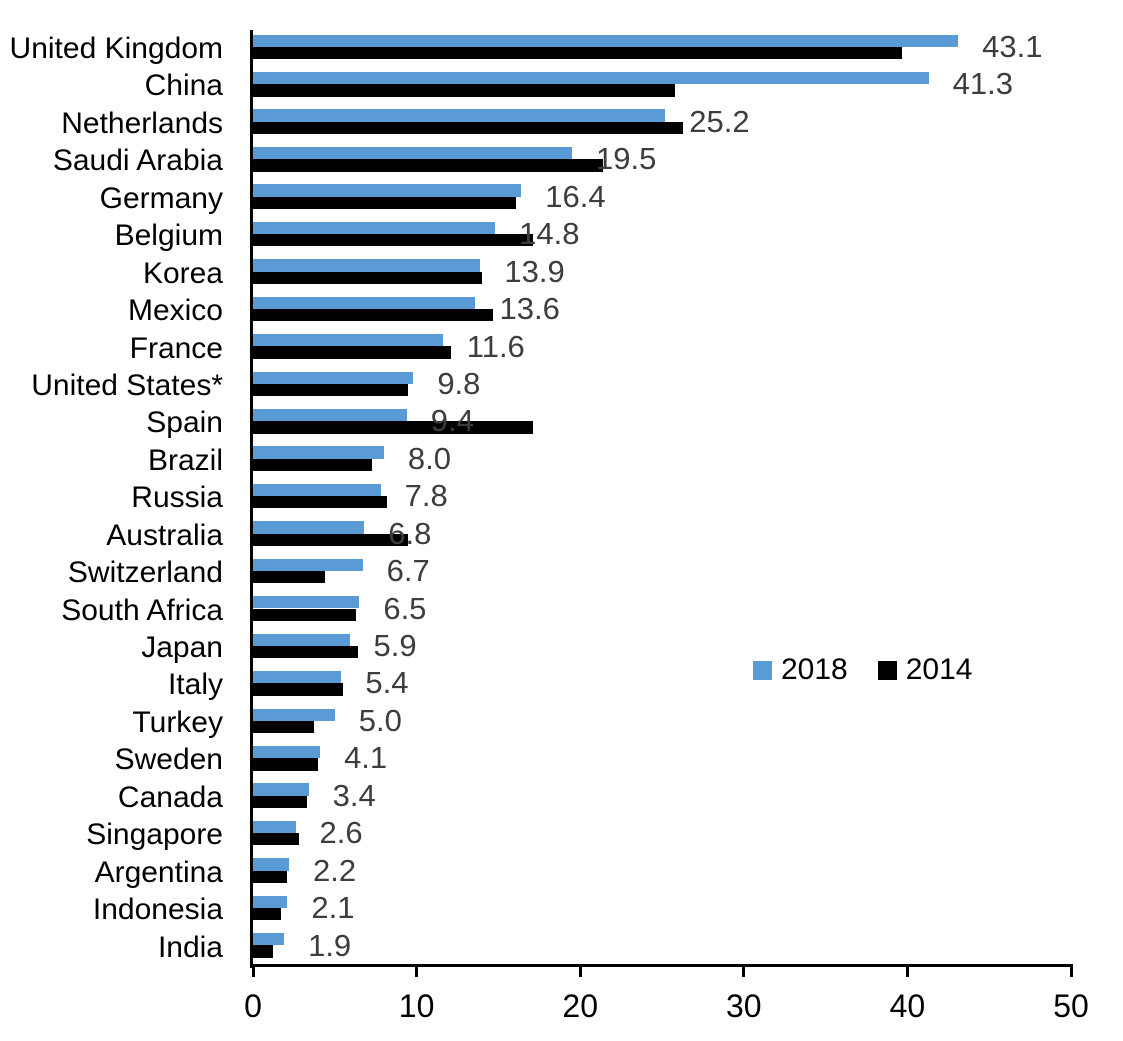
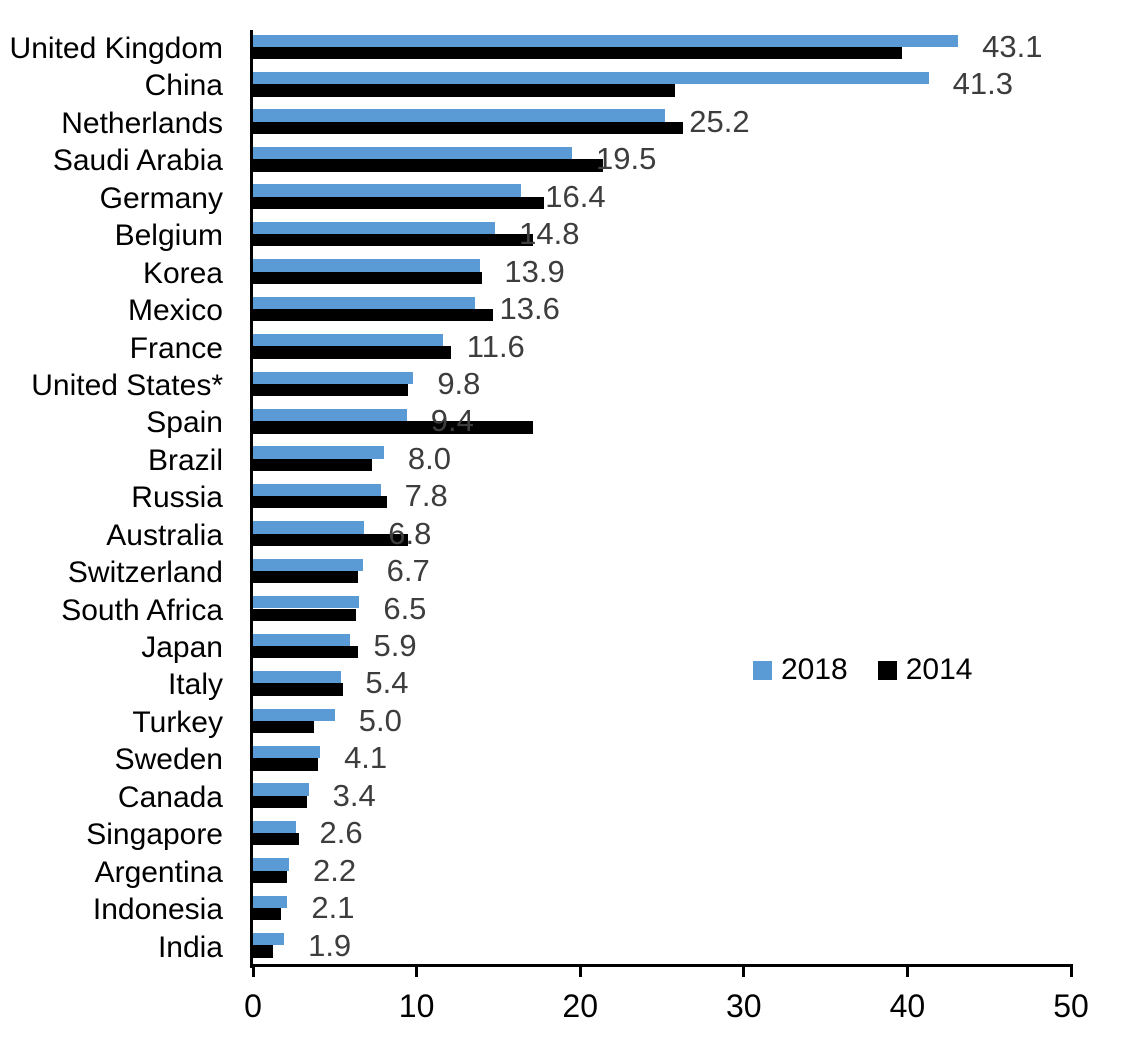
2014/Germany: 16.1 -> 17.8
2014/Switzerland: 4.4 -> 6.4
